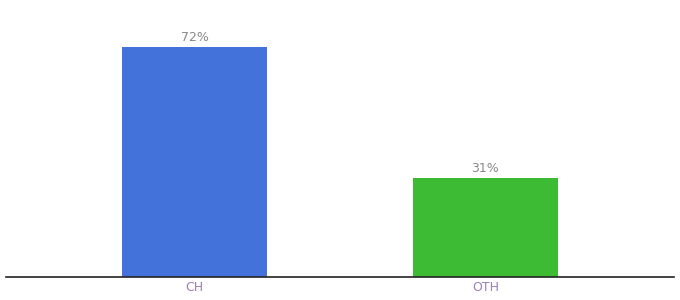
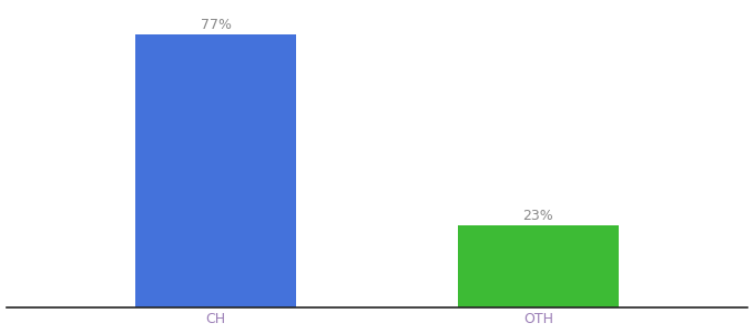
CH: 72% -> 77%
OTH: 31% -> 23%
